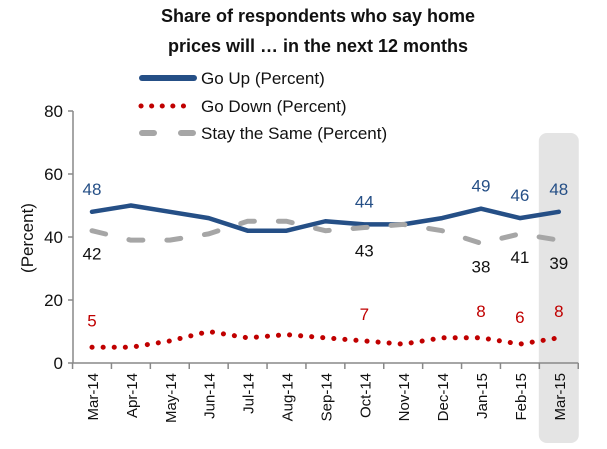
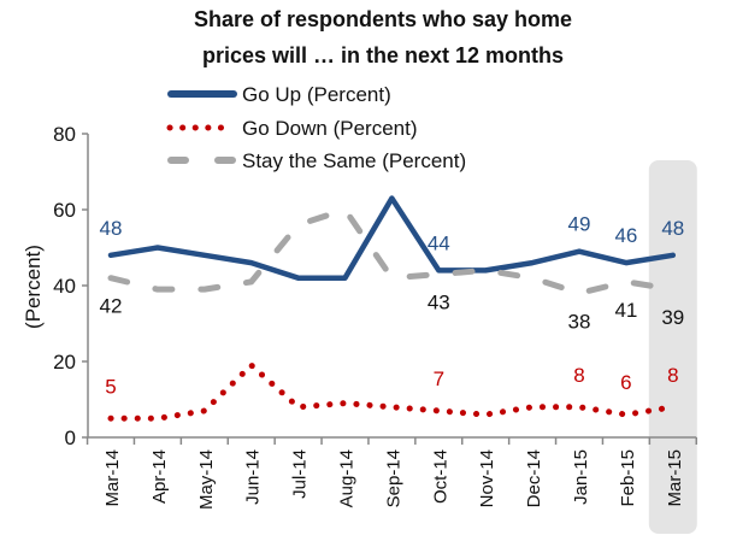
Go Down (Percent)/Jun-14: 10 -> 19
Stay the Same (Percent)/Jul-14: 45 -> 56
Stay the Same (Percent)/Aug-14: 45 -> 60
Go Up (Percent)/Sep-14: 45 -> 63
